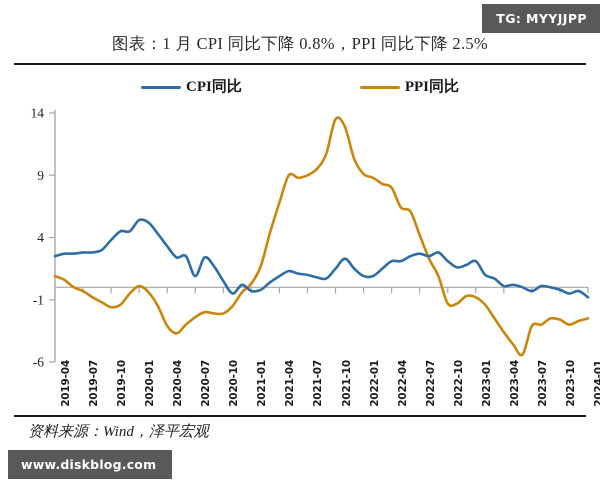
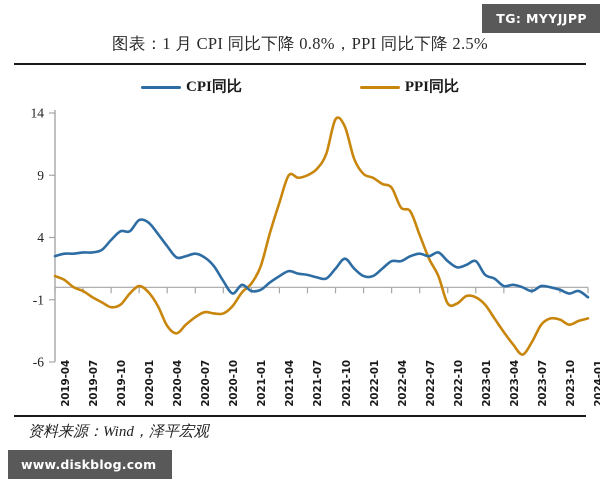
CPI同比/2020-07: 0.9 -> 2.7
PPI同比/2023-07: -3.1 -> -4.4
